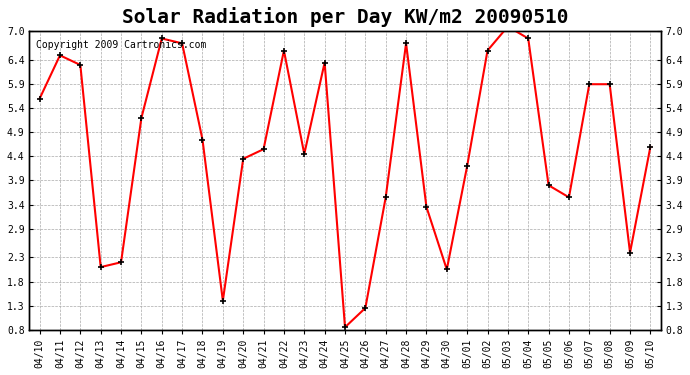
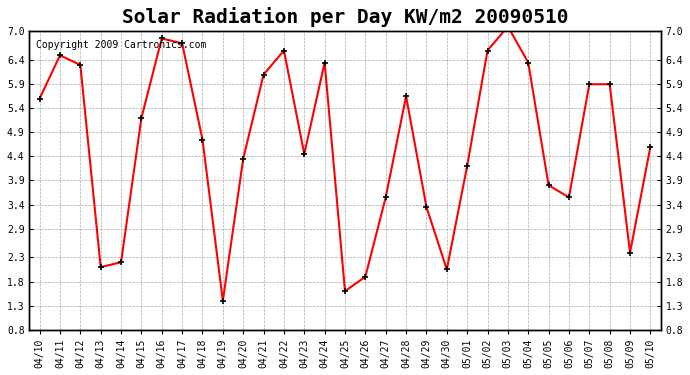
04/21: 4.55 -> 6.10
04/25: 0.85 -> 1.60
04/26: 1.25 -> 1.90
04/28: 6.75 -> 5.65
05/04: 6.85 -> 6.35
